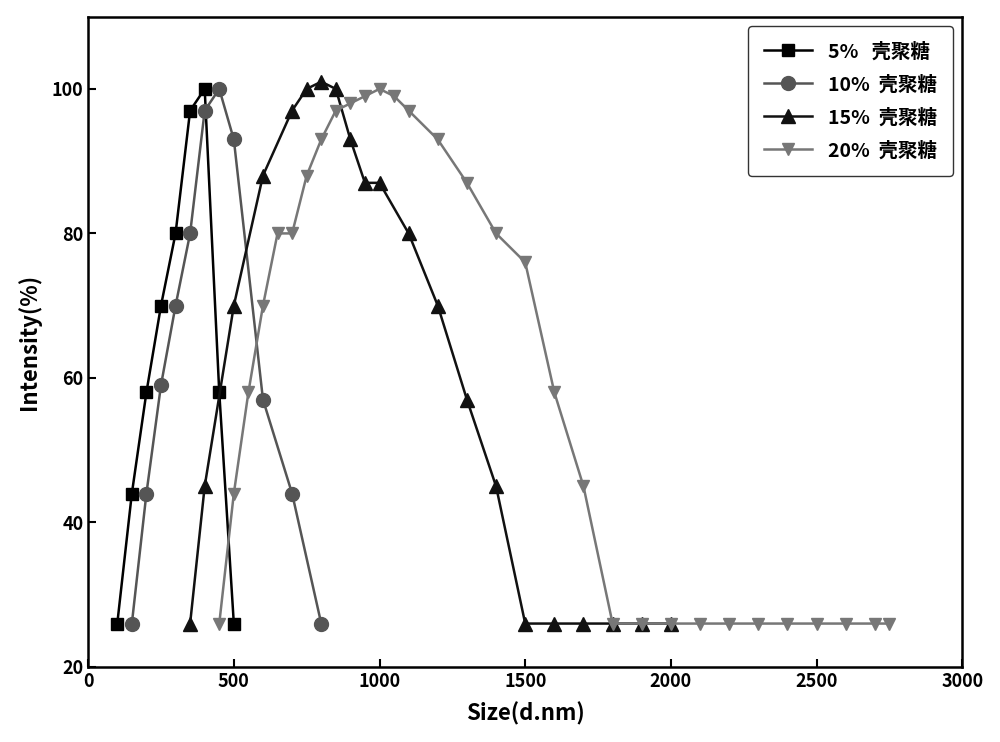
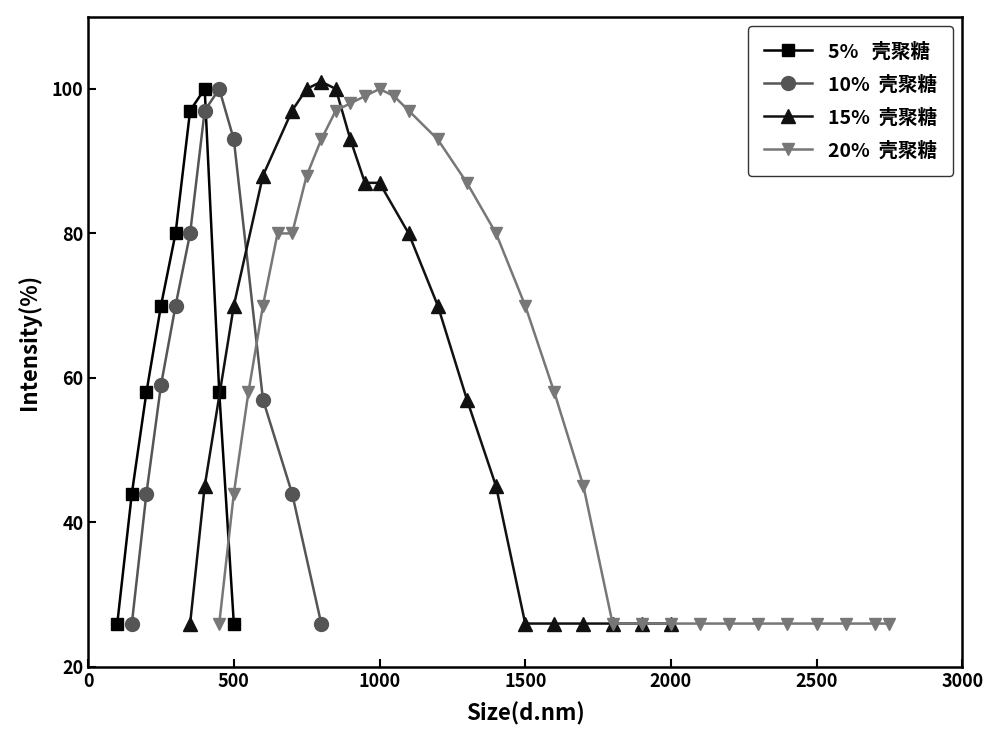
20% 壳聚糖/1500: 76 -> 70
